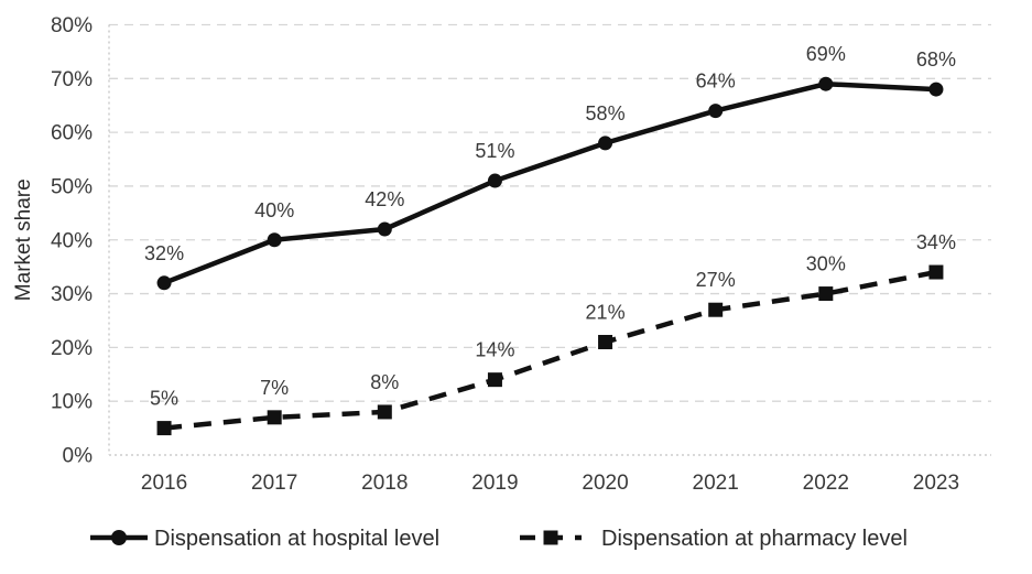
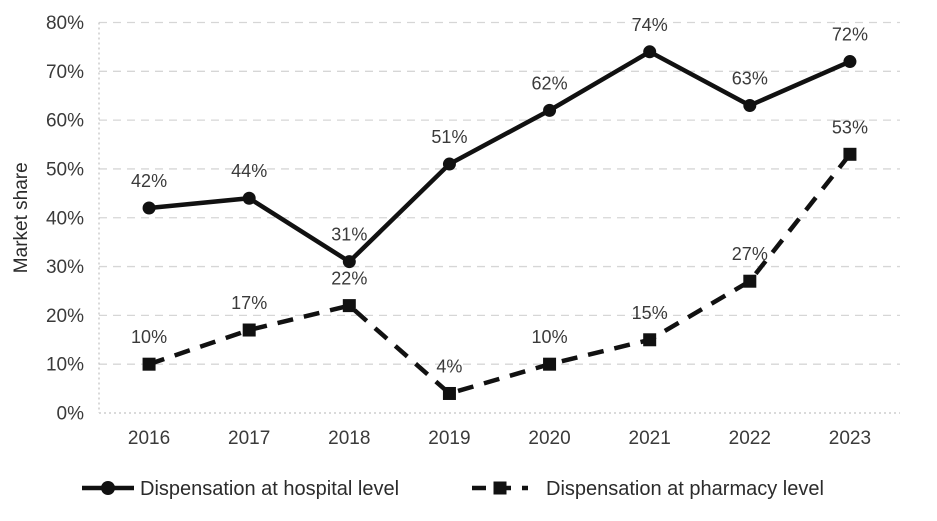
Dispensation at hospital level/2016: 32% -> 42%
Dispensation at pharmacy level/2016: 5% -> 10%
Dispensation at hospital level/2017: 40% -> 44%
Dispensation at pharmacy level/2017: 7% -> 17%
Dispensation at hospital level/2018: 42% -> 31%
Dispensation at pharmacy level/2018: 8% -> 22%
Dispensation at pharmacy level/2019: 14% -> 4%
Dispensation at hospital level/2020: 58% -> 62%
Dispensation at pharmacy level/2020: 21% -> 10%
Dispensation at hospital level/2021: 64% -> 74%
Dispensation at pharmacy level/2021: 27% -> 15%
Dispensation at hospital level/2022: 69% -> 63%
Dispensation at pharmacy level/2022: 30% -> 27%
Dispensation at hospital level/2023: 68% -> 72%
Dispensation at pharmacy level/2023: 34% -> 53%
